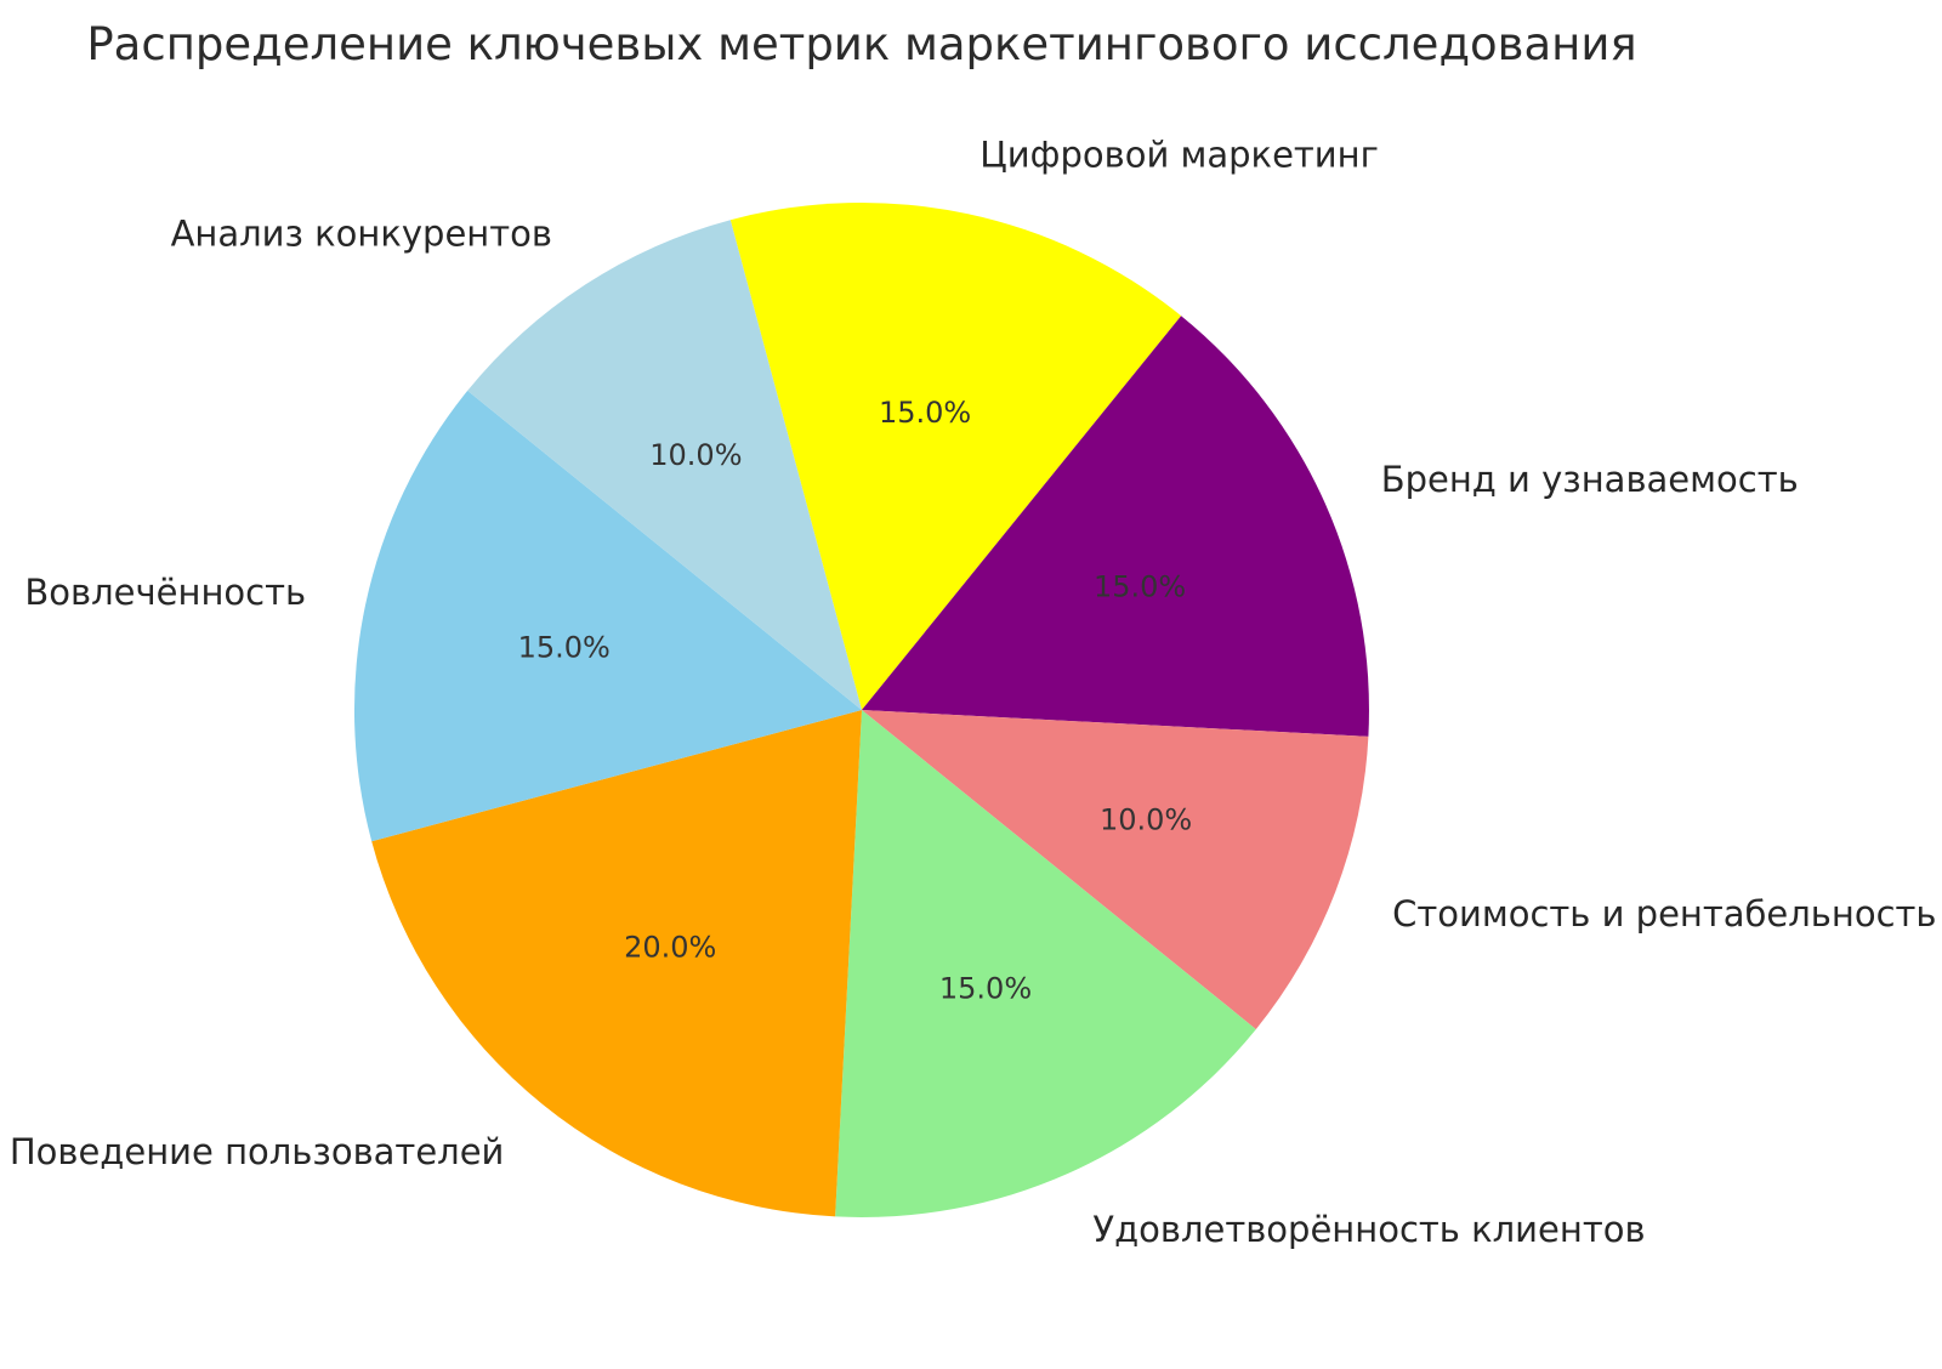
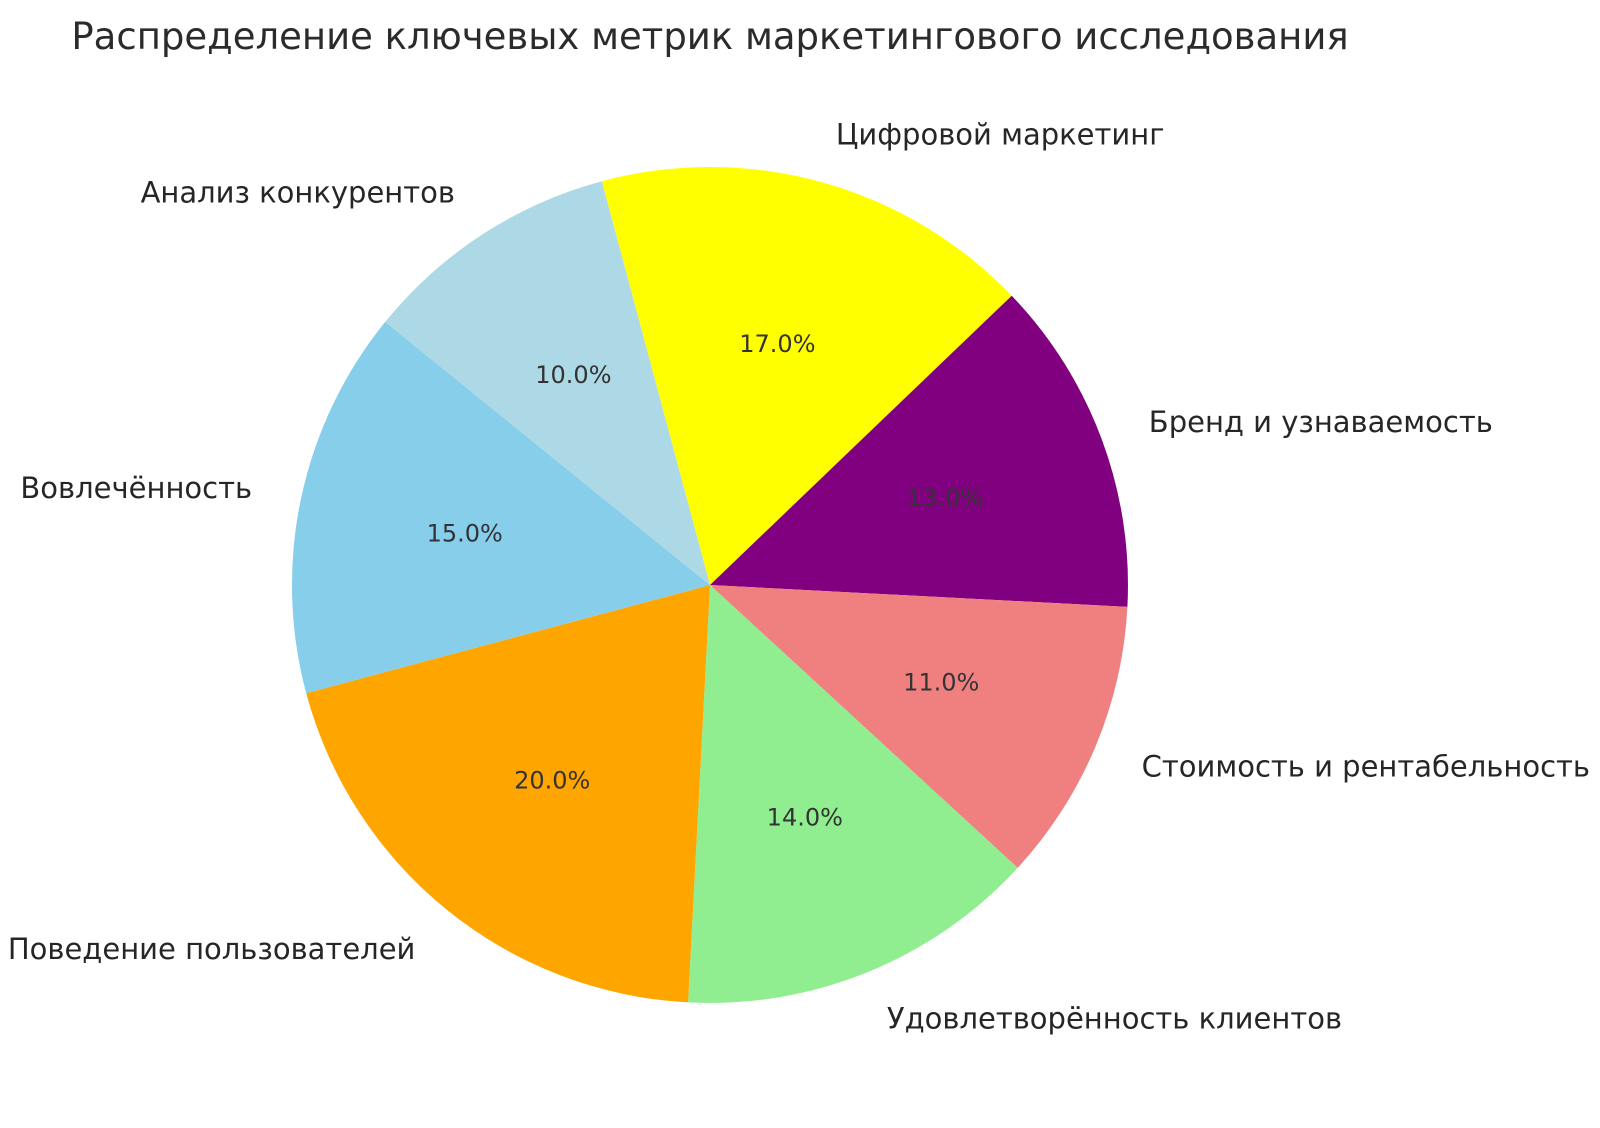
Цифровой маркетинг: 15.0% -> 17.0%
Бренд и узнаваемость: 15.0% -> 13.0%
Стоимость и рентабельность: 10.0% -> 11.0%
Удовлетворённость клиентов: 15.0% -> 14.0%
